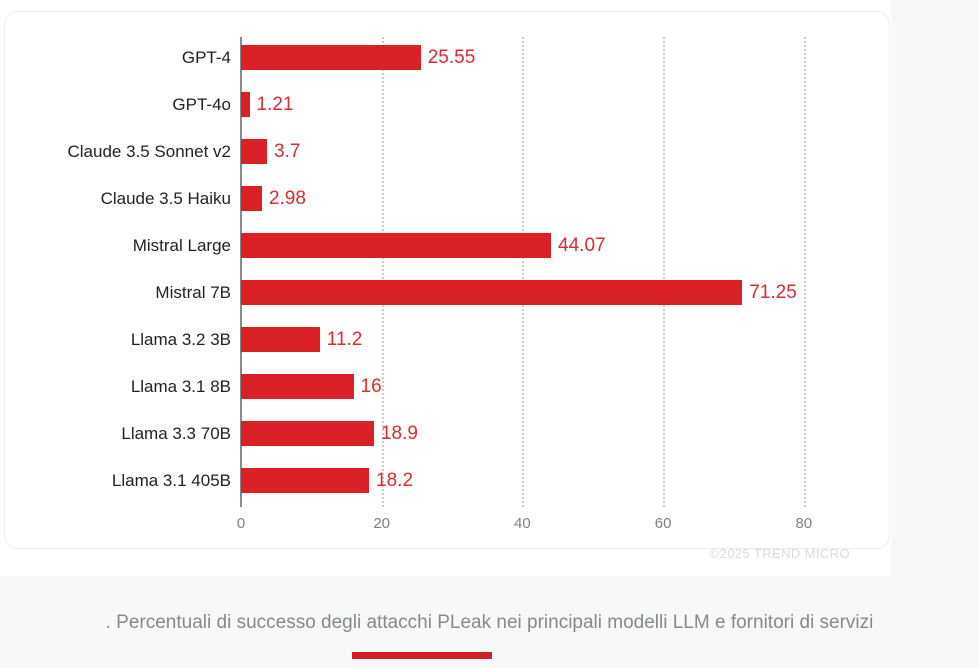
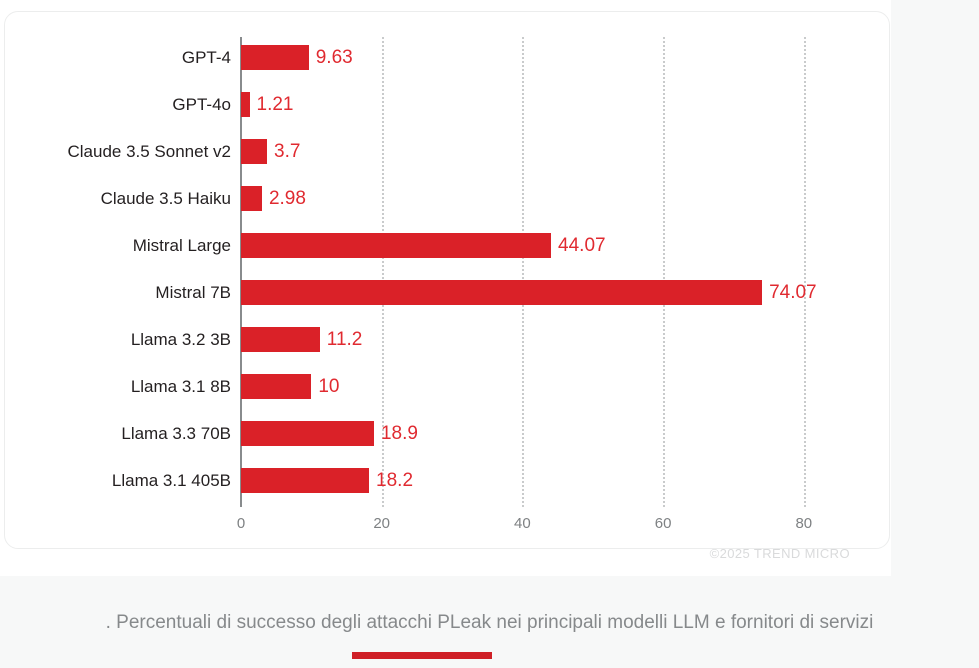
GPT-4: 25.55 -> 9.63
Mistral 7B: 71.25 -> 74.07
Llama 3.1 8B: 16 -> 10
